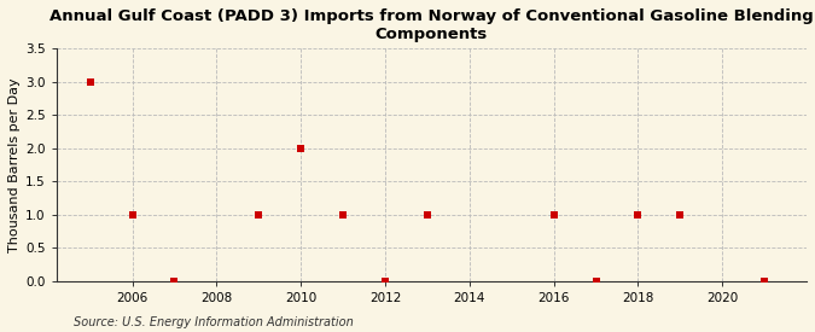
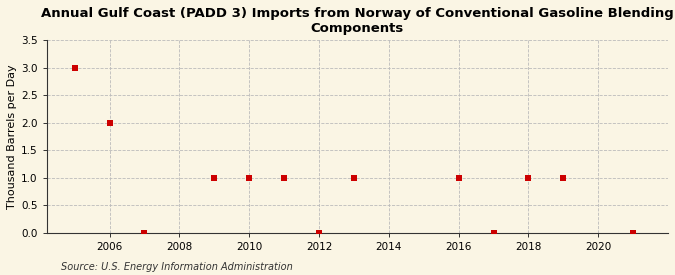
2006: 1 -> 2
2010: 2 -> 1
